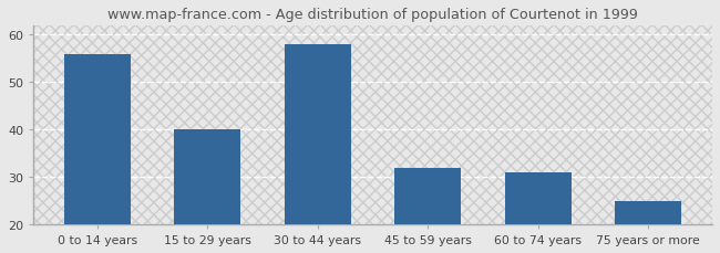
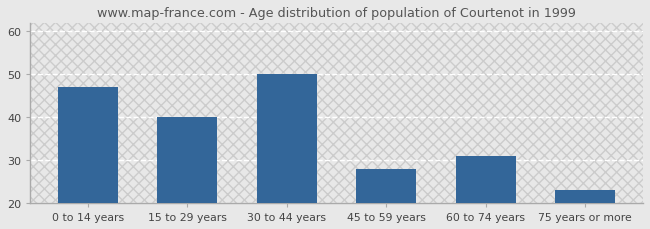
0 to 14 years: 56 -> 47
30 to 44 years: 58 -> 50
45 to 59 years: 32 -> 28
75 years or more: 25 -> 23
